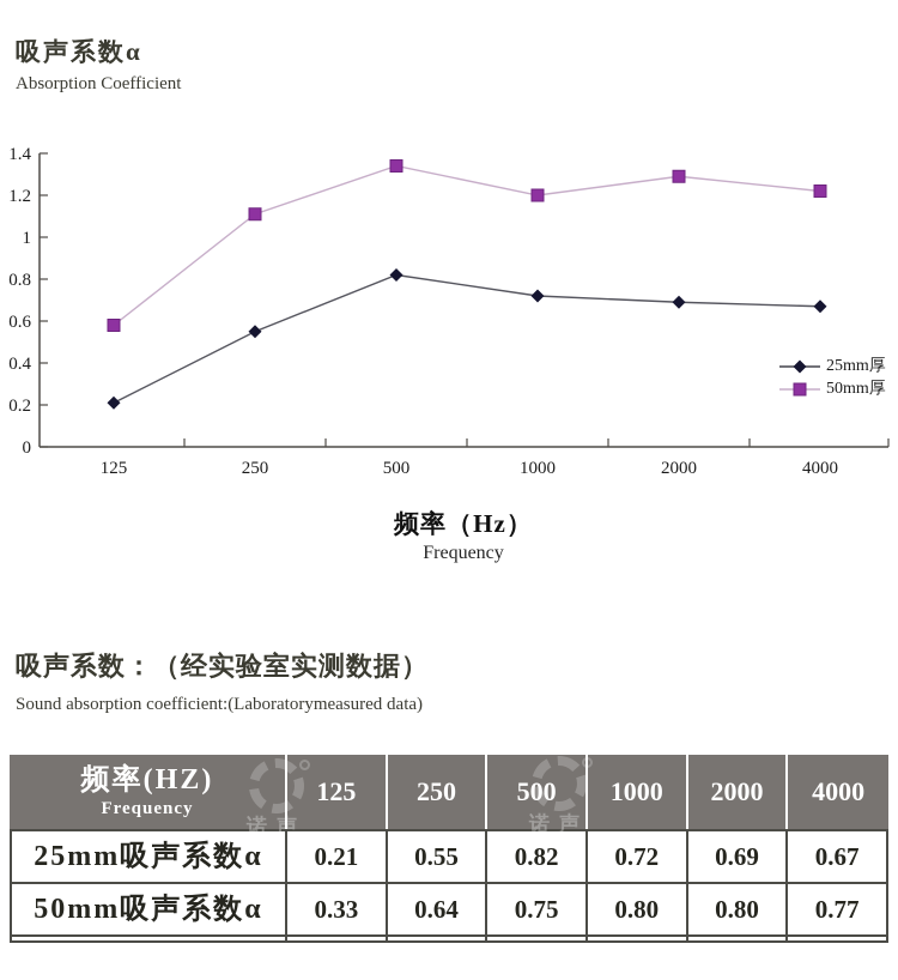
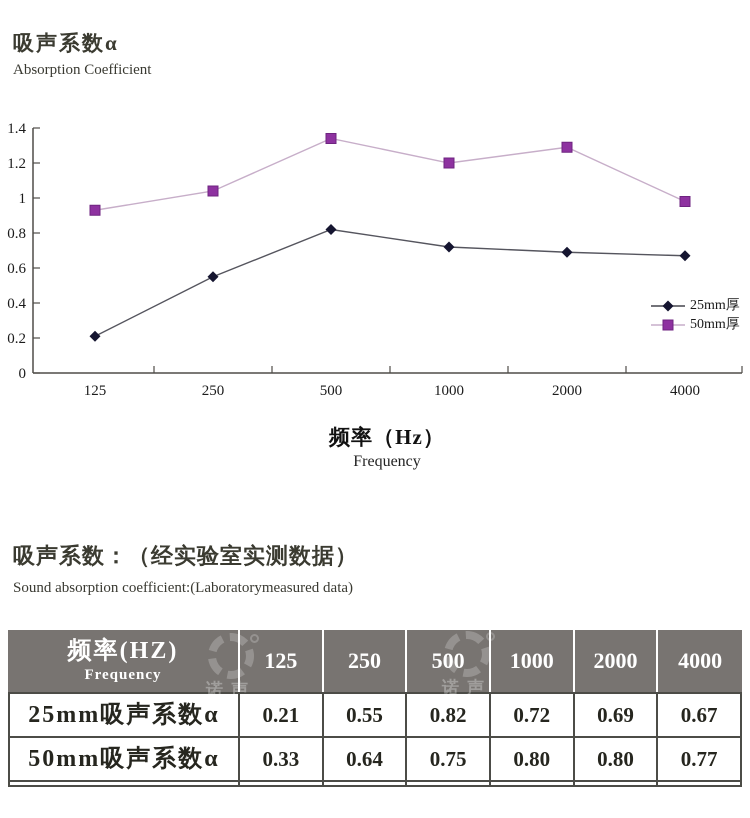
50mm厚/125: 0.58 -> 0.93
50mm厚/250: 1.11 -> 1.04
50mm厚/4000: 1.22 -> 0.98
